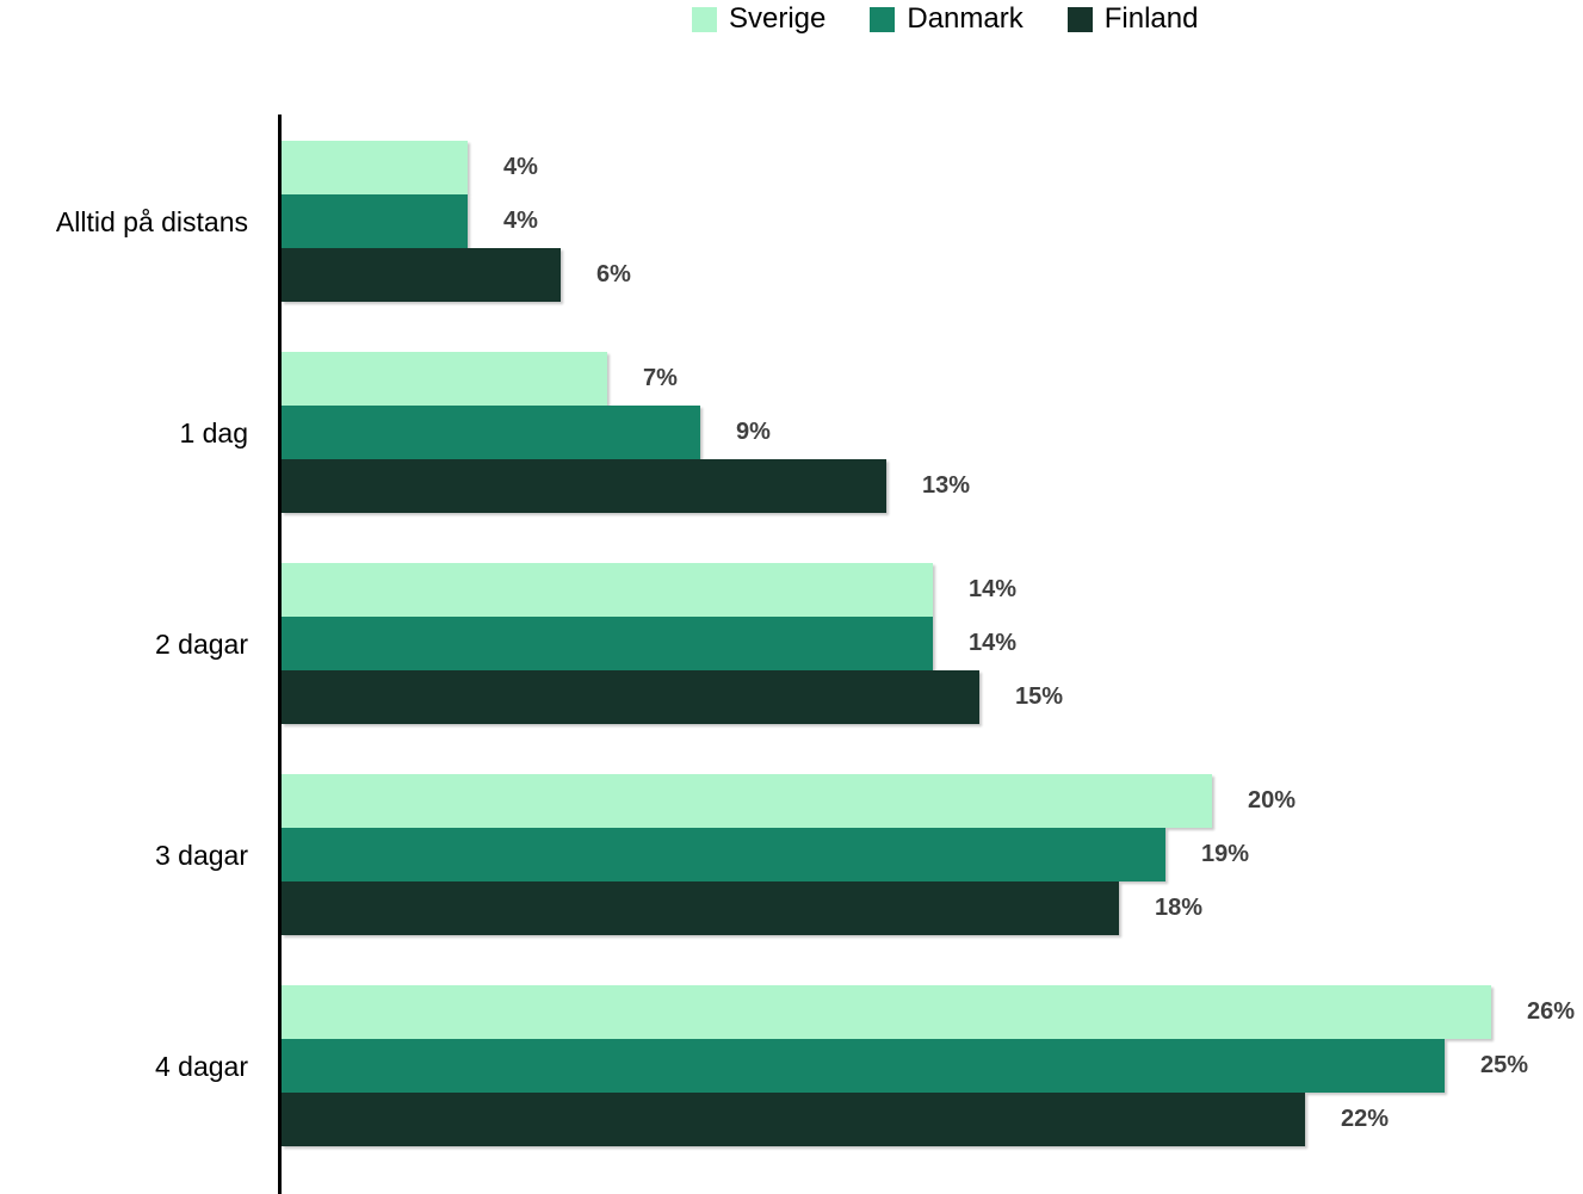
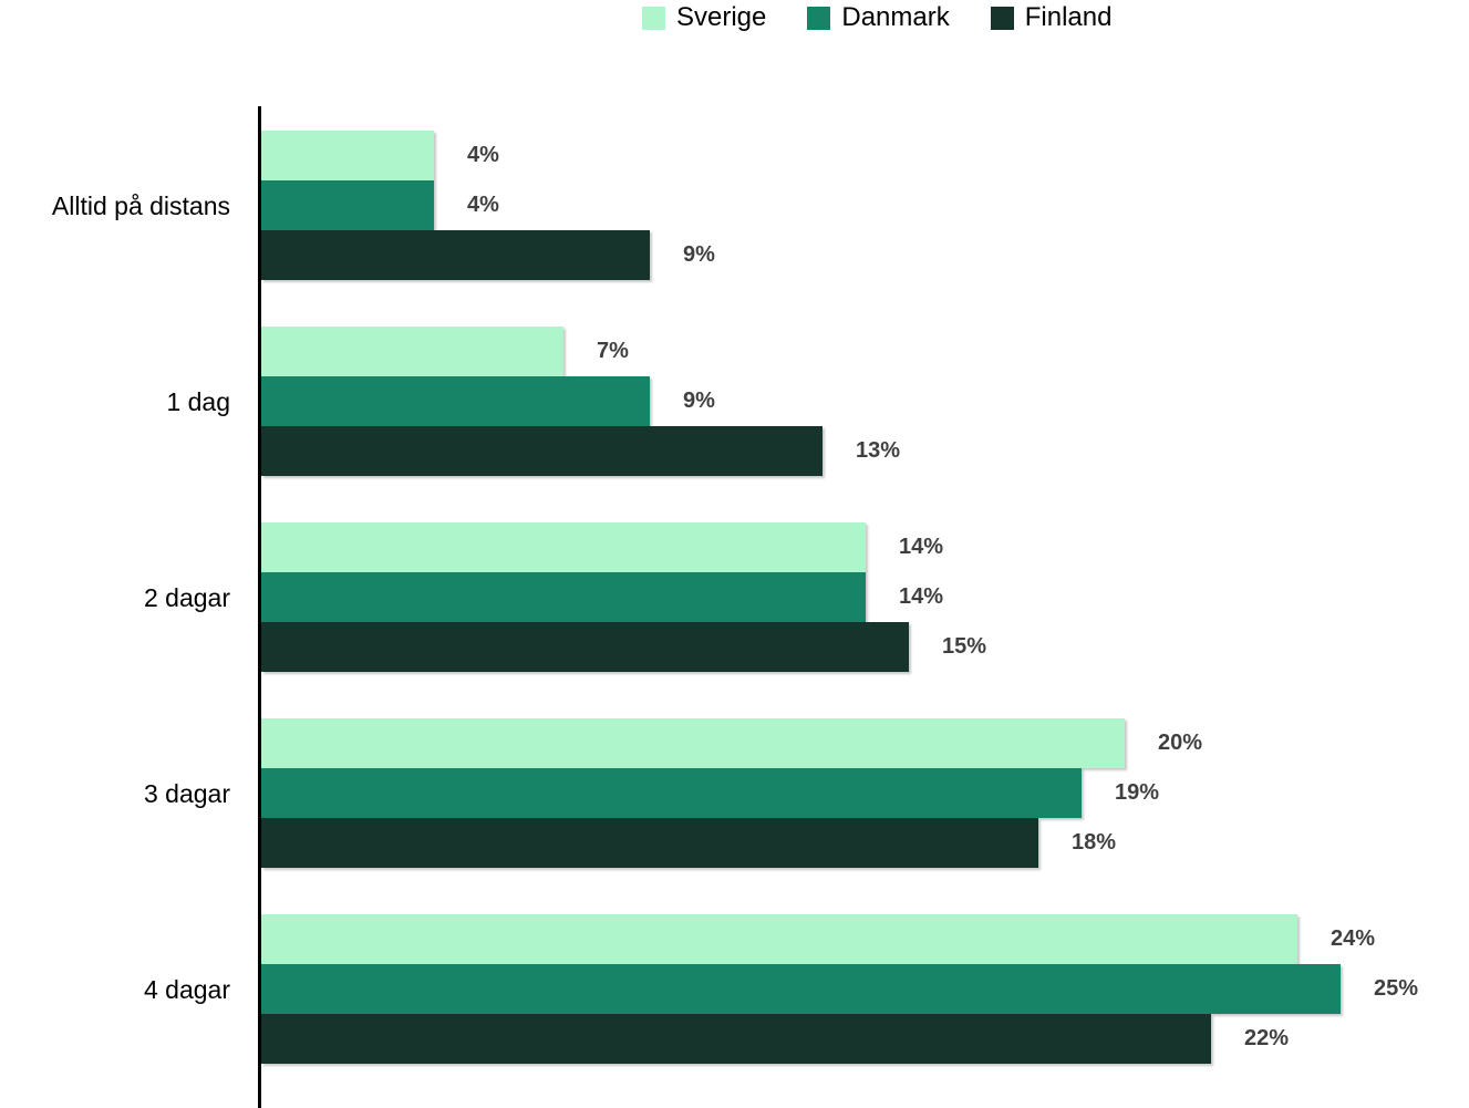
Finland/Alltid på distans: 6% -> 9%
Sverige/4 dagar: 26% -> 24%
